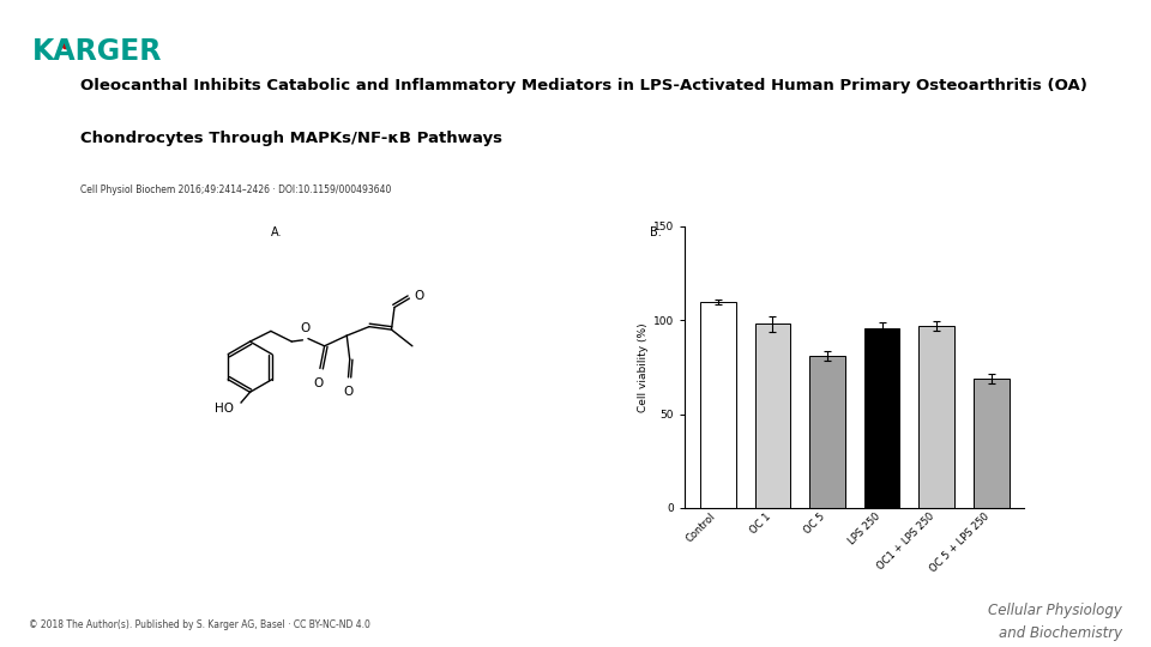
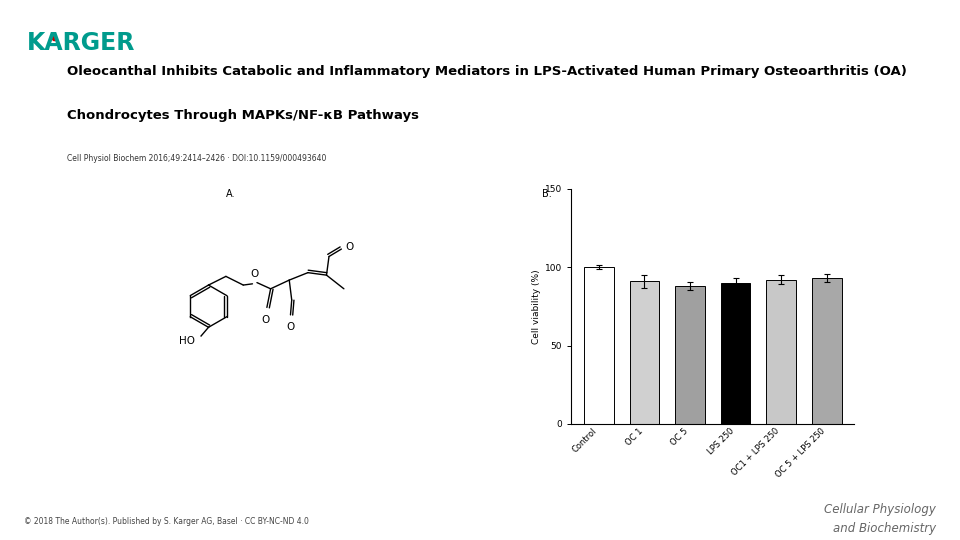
Control: 110 -> 100
OC 1: 98 -> 91
OC 5: 81 -> 88
LPS 250: 96 -> 90
OC1 + LPS 250: 97 -> 92
OC 5 + LPS 250: 69 -> 93
